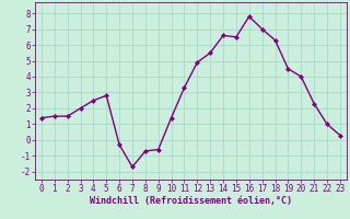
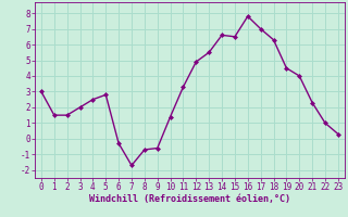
0: 1.4 -> 3.0
